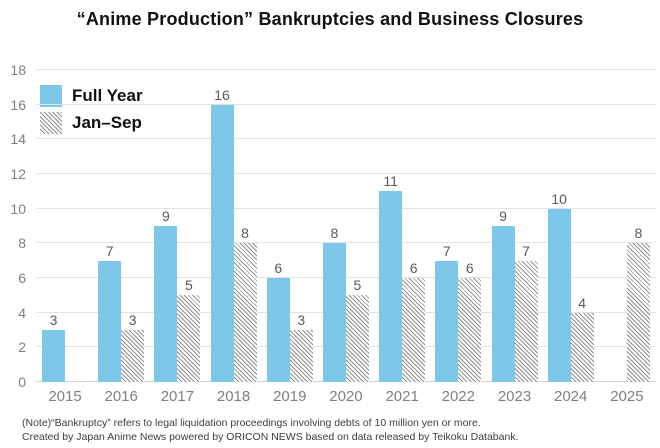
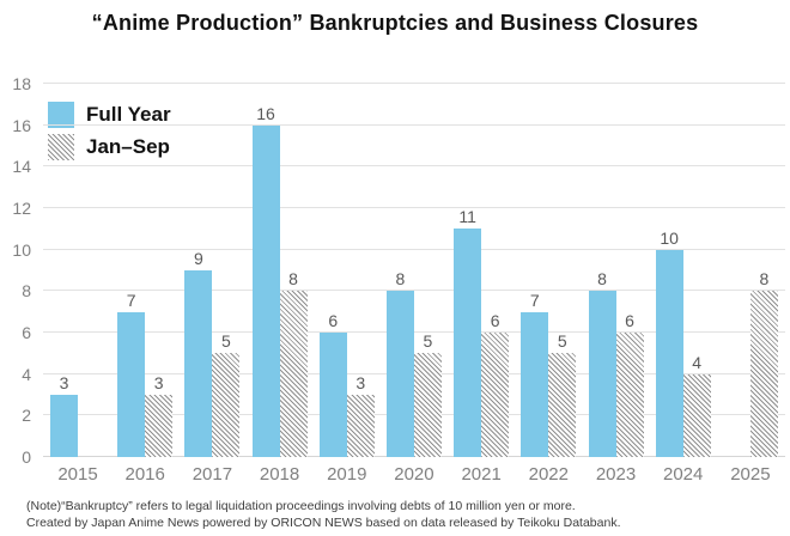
Jan–Sep/2022: 6 -> 5
Full Year/2023: 9 -> 8
Jan–Sep/2023: 7 -> 6
